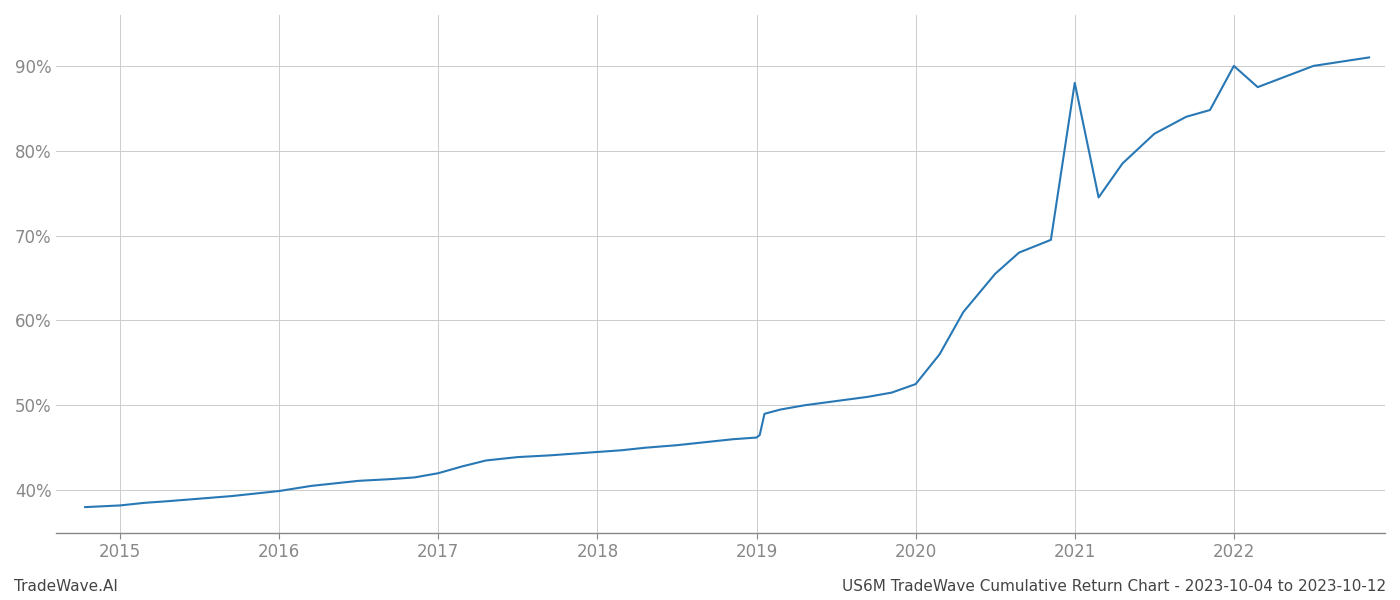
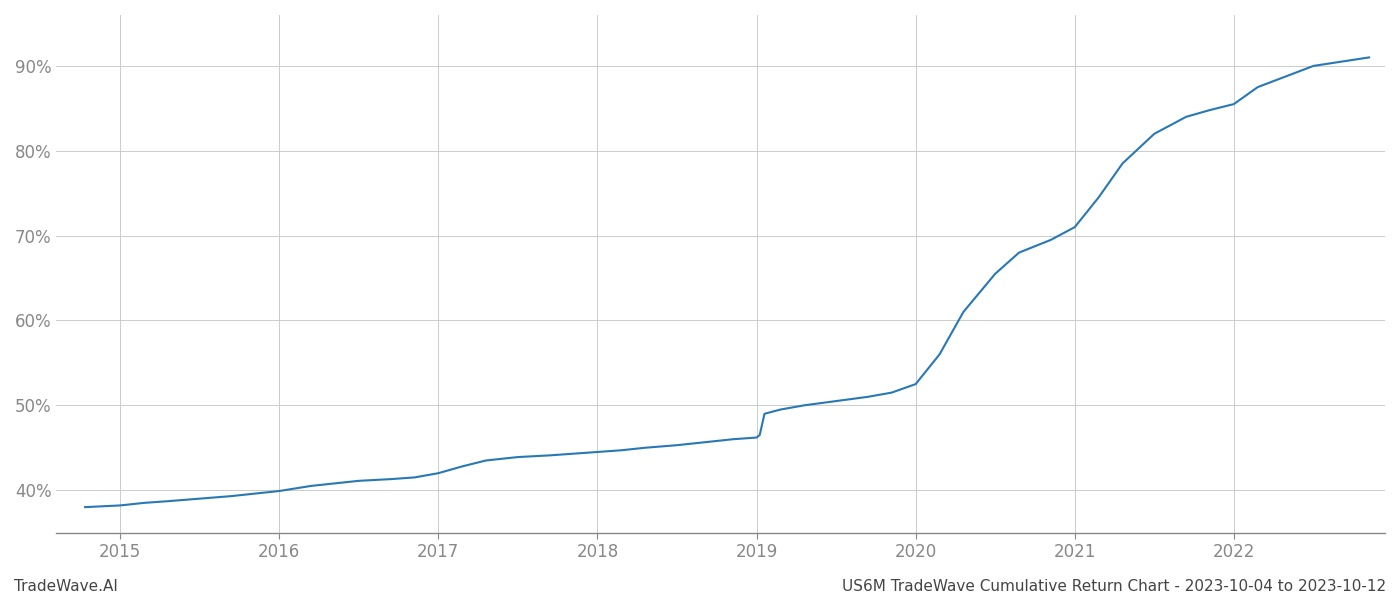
2021: 88.0% -> 71.0%
2022: 90.0% -> 85.5%
